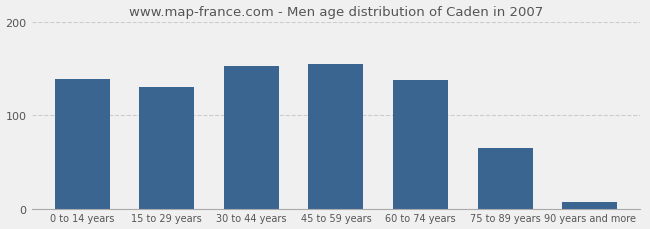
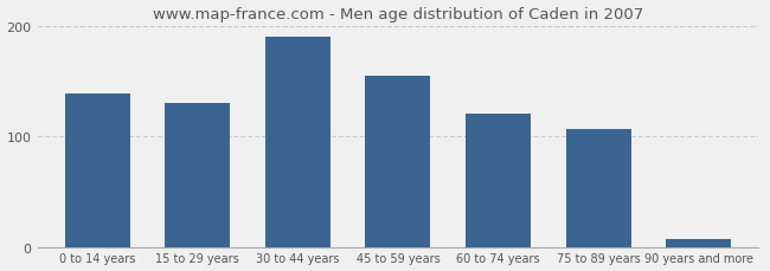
30 to 44 years: 152 -> 190
60 to 74 years: 137 -> 120
75 to 89 years: 65 -> 106
